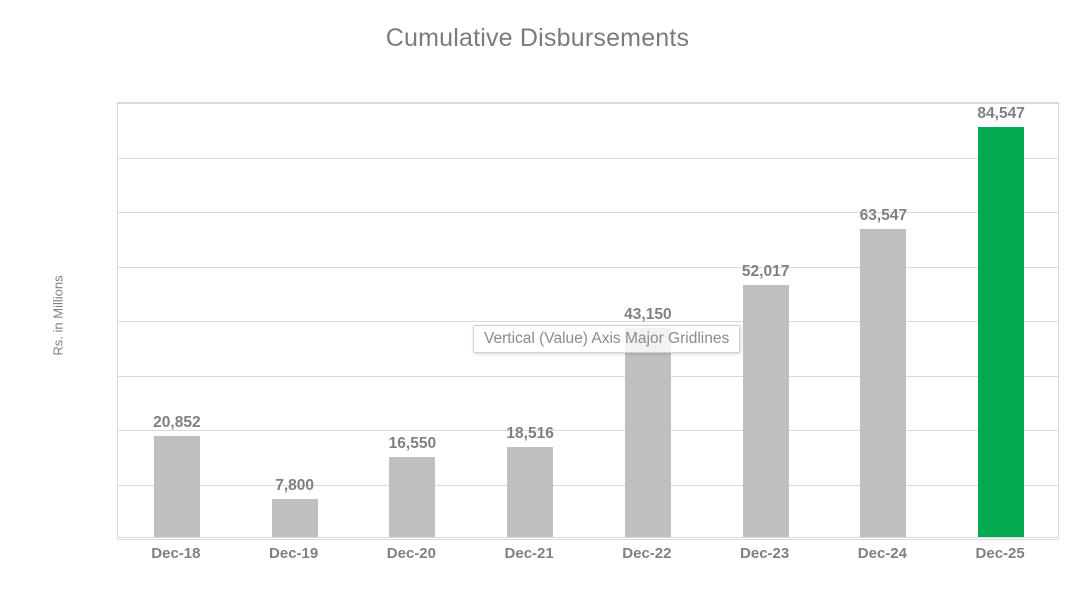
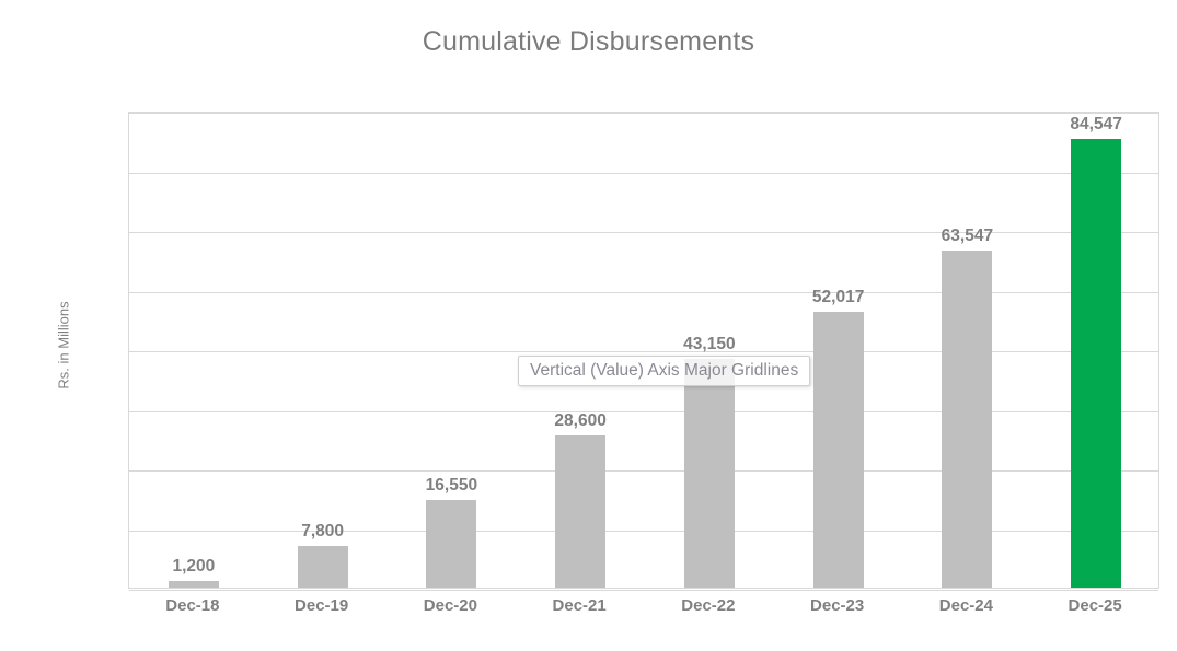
Dec-18: 20,852 -> 1,200
Dec-21: 18,516 -> 28,600
